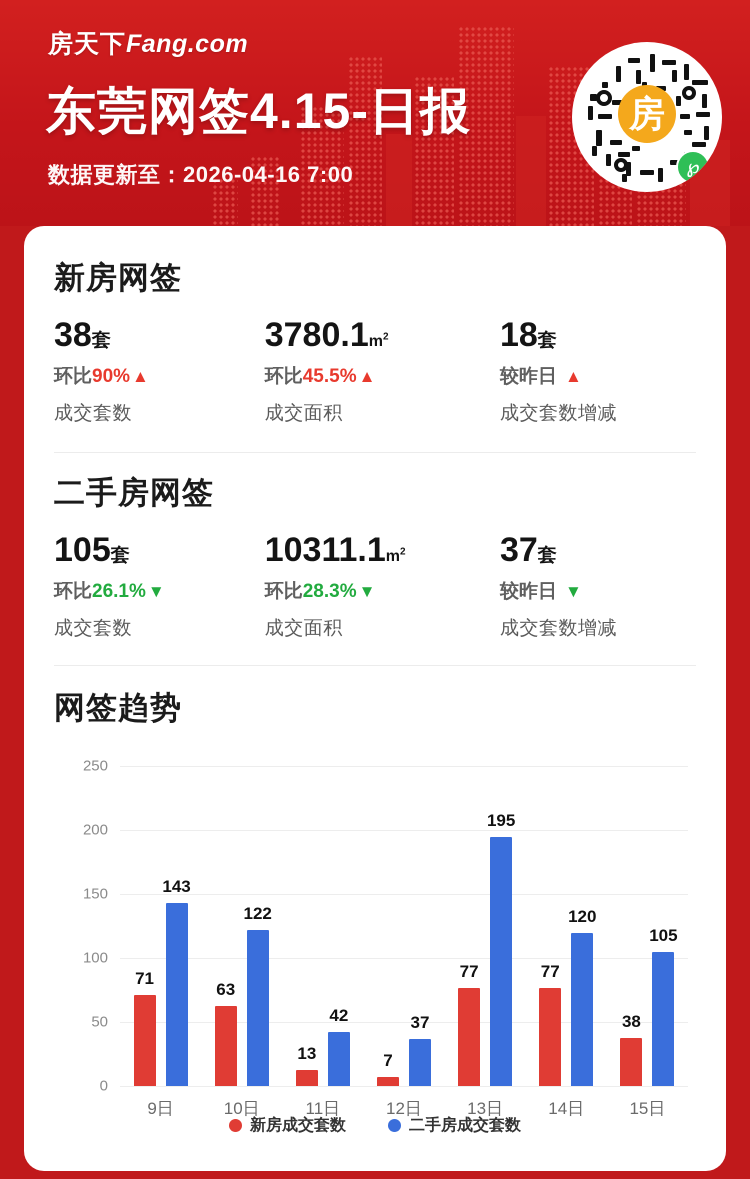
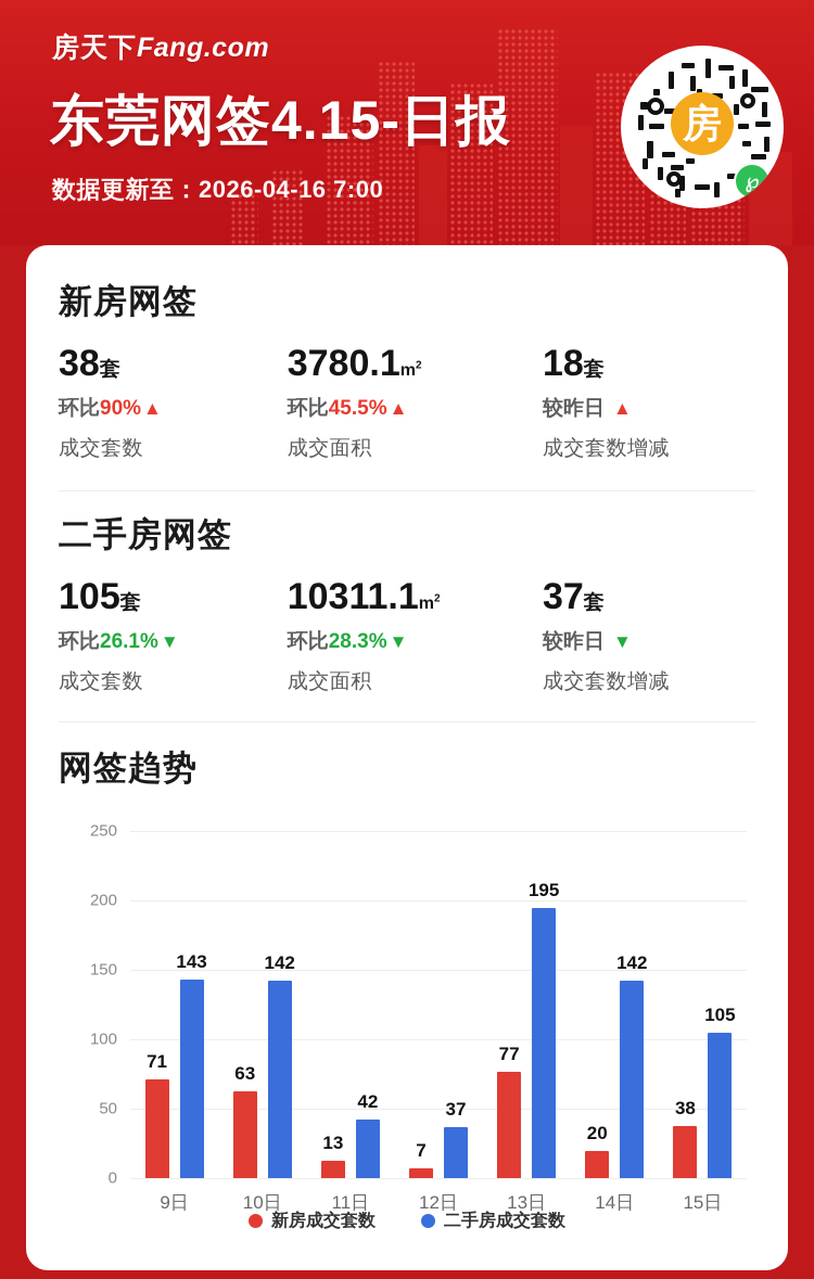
二手房成交套数/10日: 122 -> 142
新房成交套数/14日: 77 -> 20
二手房成交套数/14日: 120 -> 142
